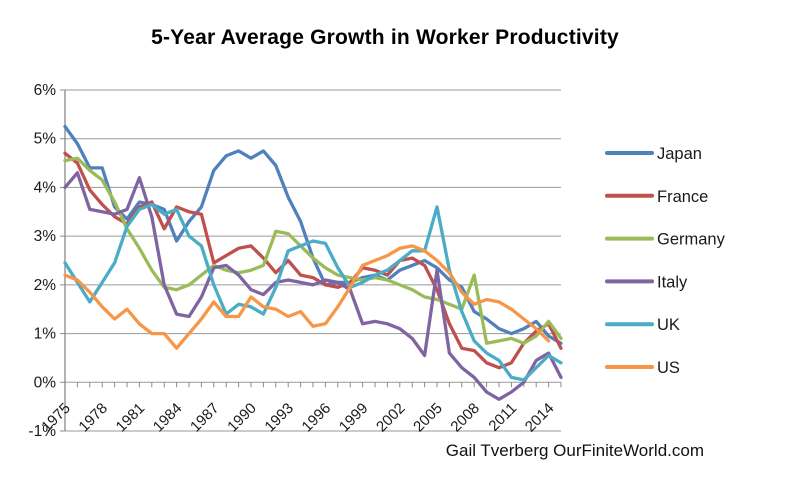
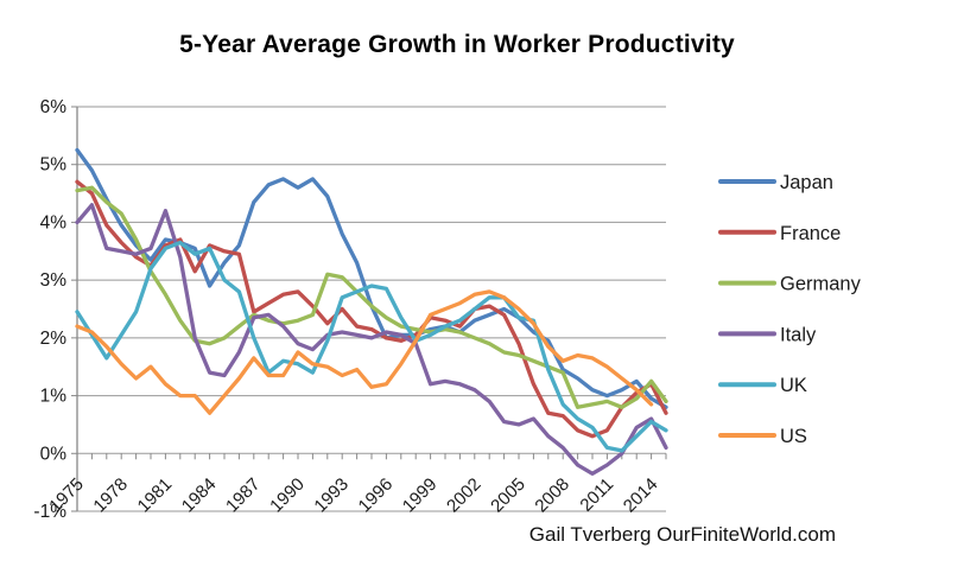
Japan/1978: 4.4% -> 4.0%
Italy/2005: 2.3% -> 0.5%
UK/2005: 3.6% -> 2.4%
Germany/2008: 2.2% -> 1.4%
